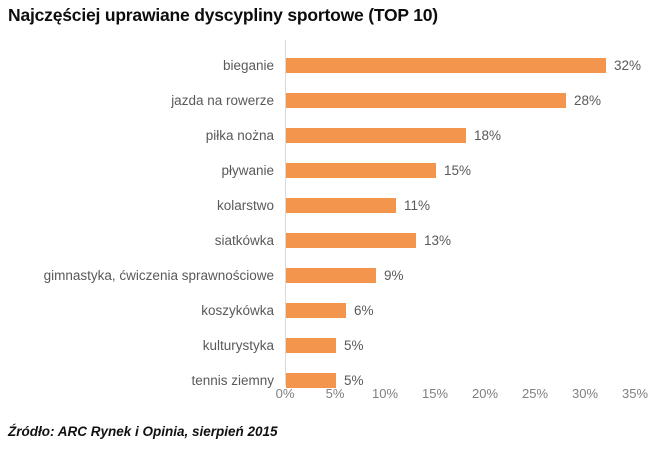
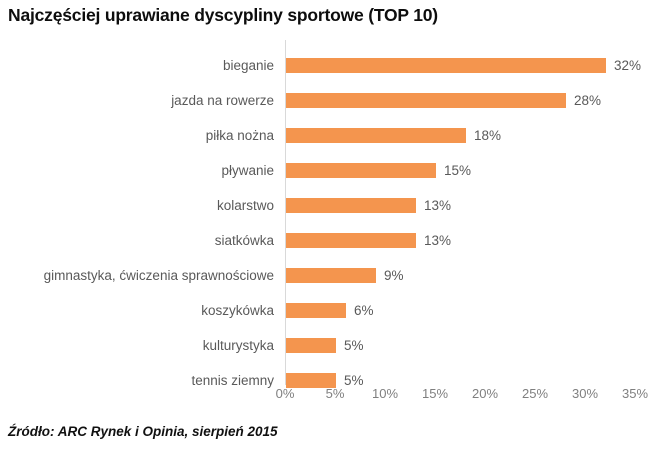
kolarstwo: 11% -> 13%
